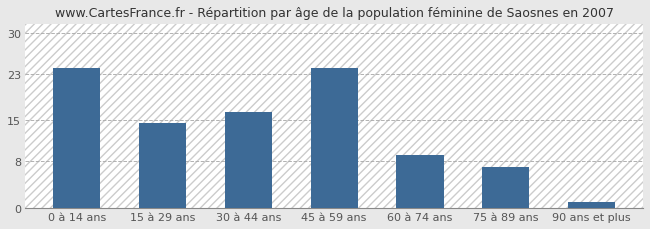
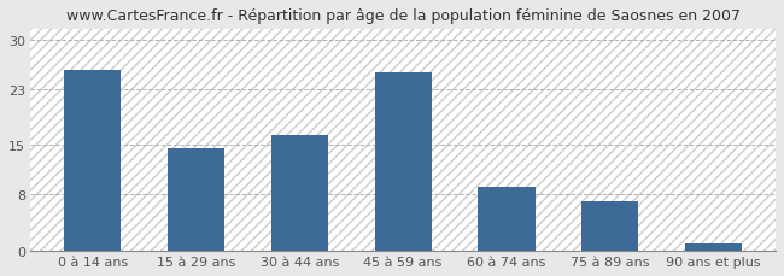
0 à 14 ans: 24.0 -> 25.8
45 à 59 ans: 24.0 -> 25.4
